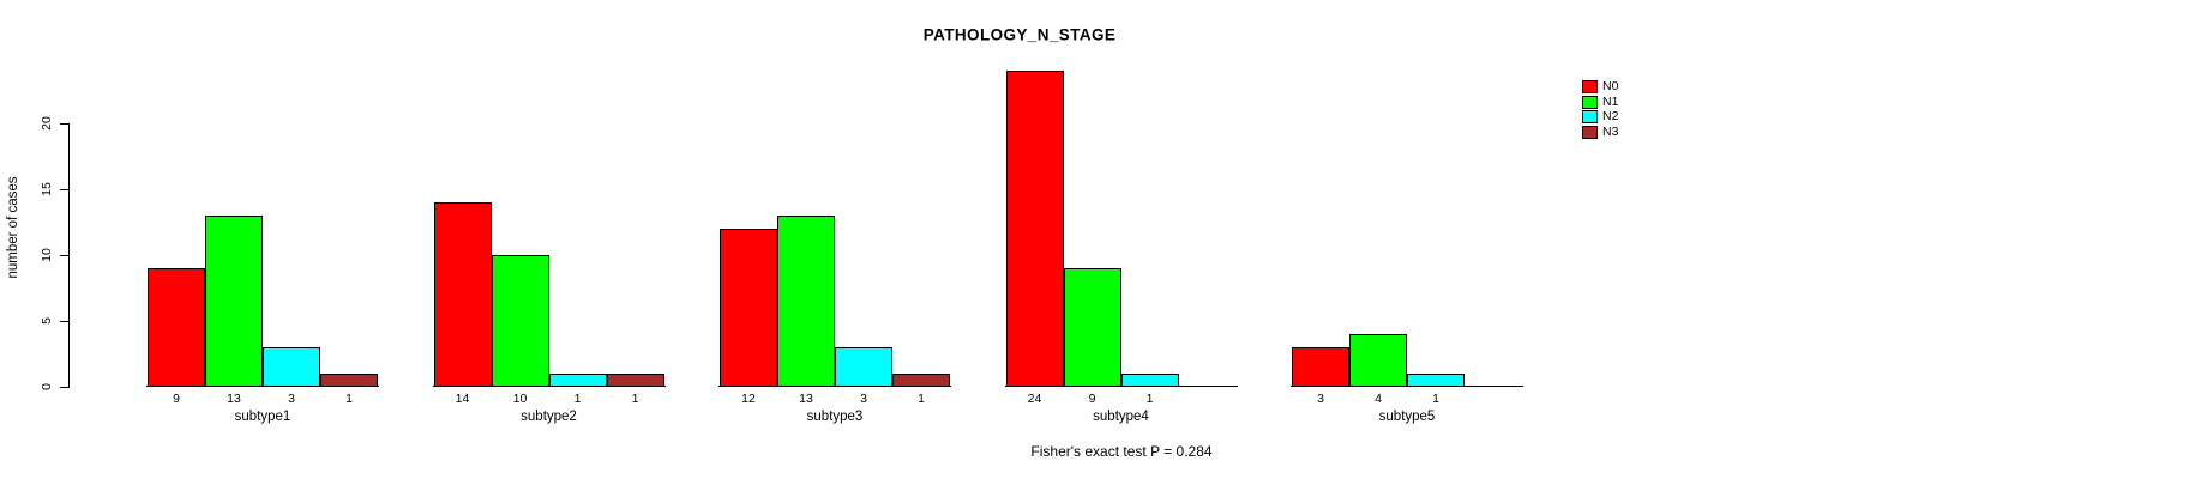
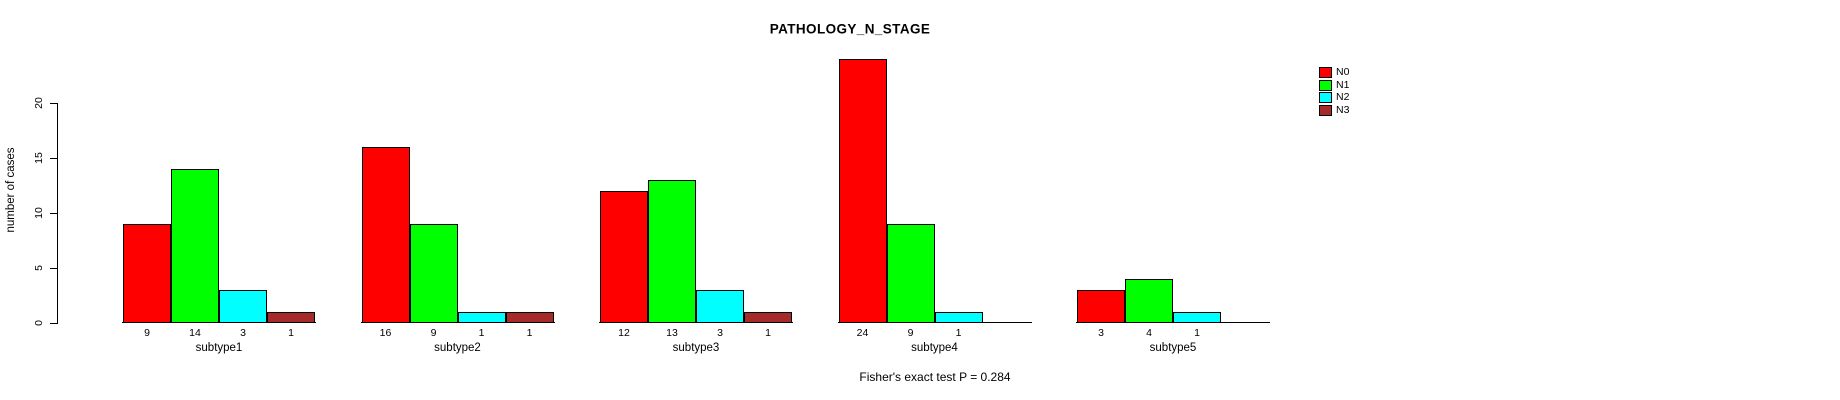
N1/subtype1: 13 -> 14
N0/subtype2: 14 -> 16
N1/subtype2: 10 -> 9
